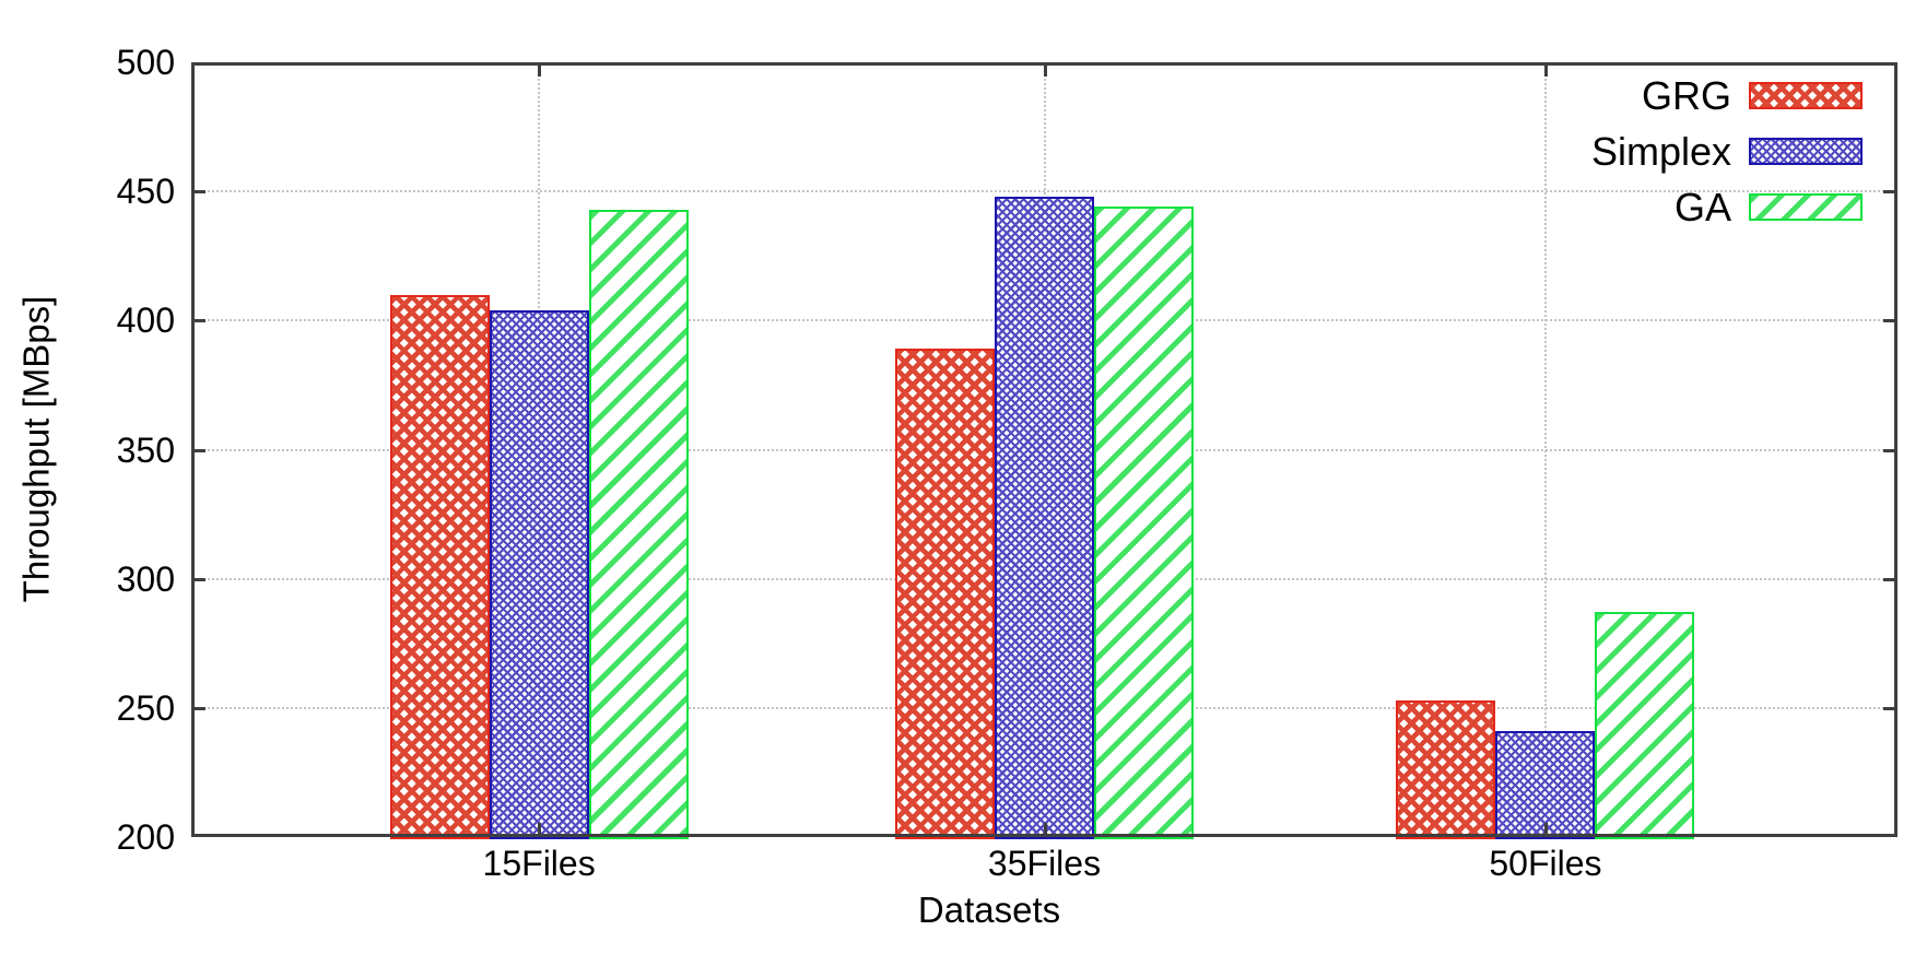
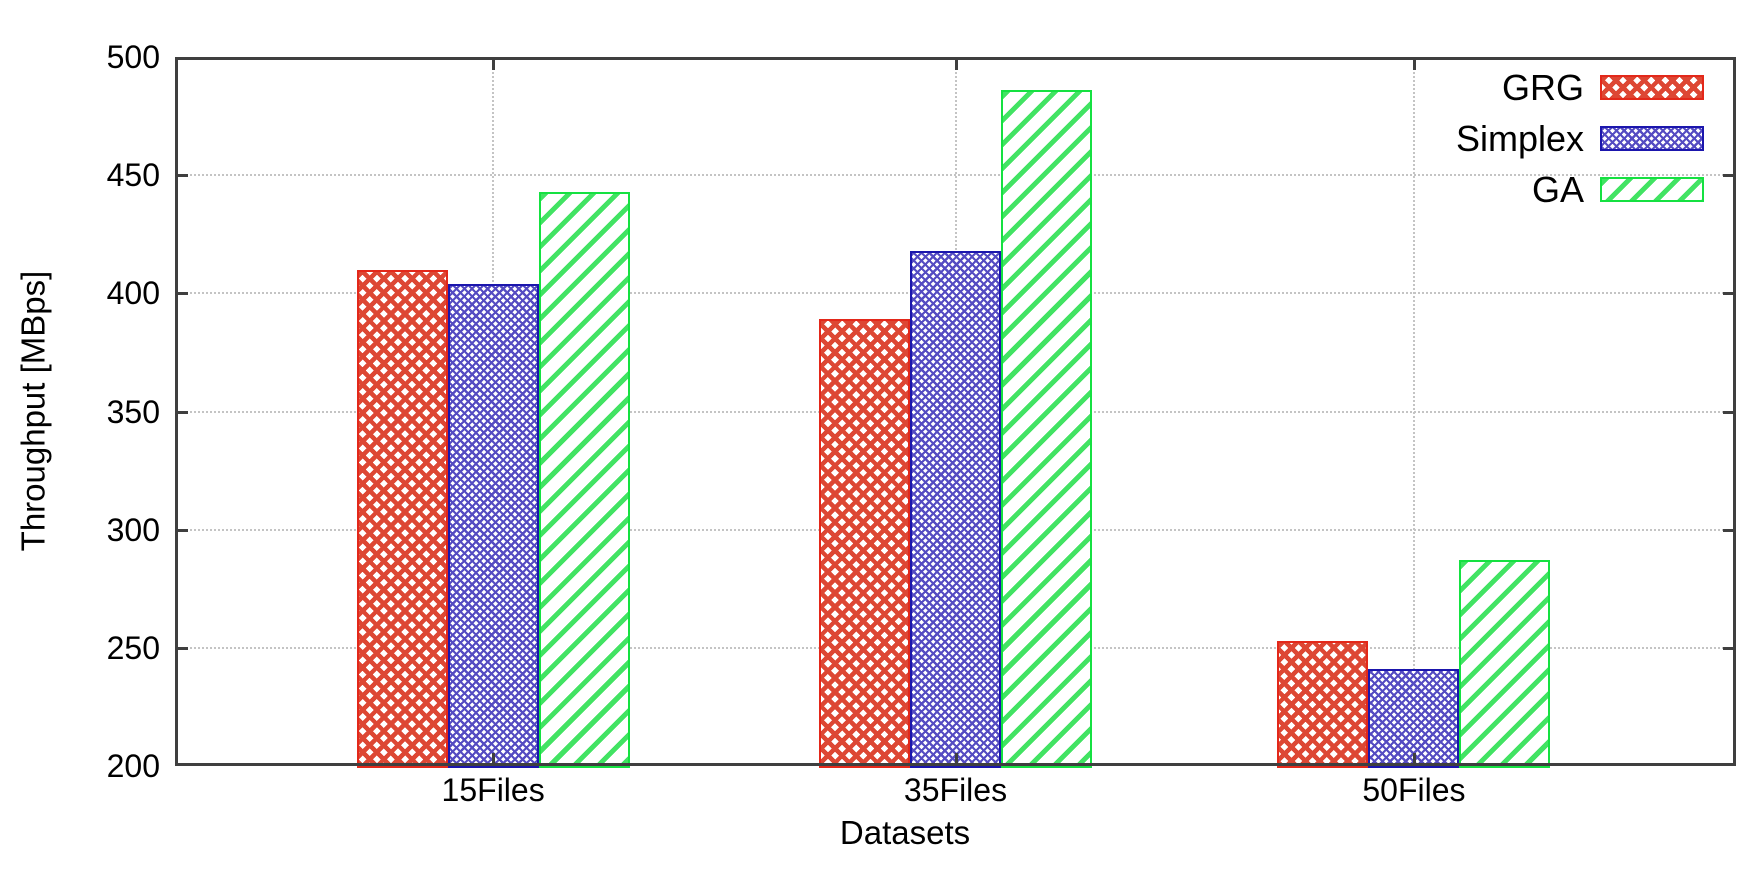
Simplex/35Files: 448 -> 418
GA/35Files: 444 -> 486
